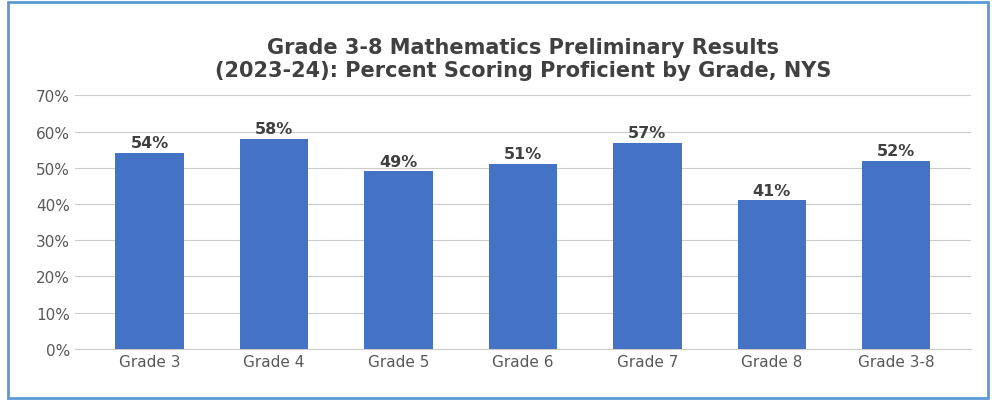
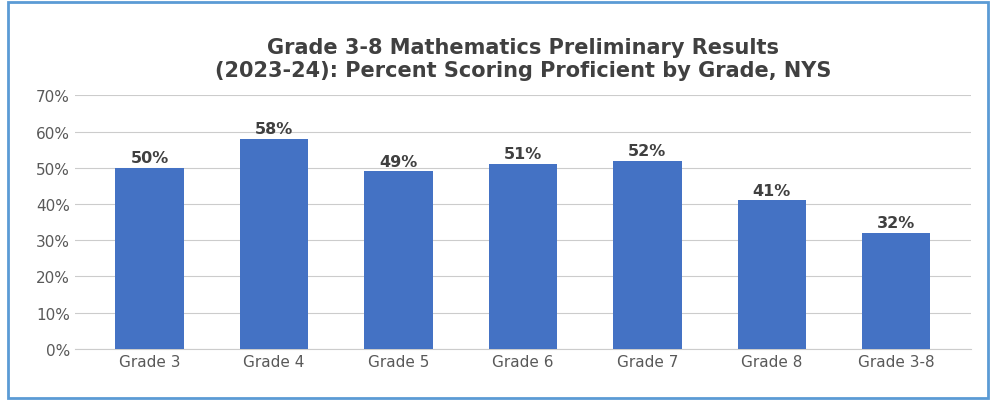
Grade 3: 54% -> 50%
Grade 7: 57% -> 52%
Grade 3-8: 52% -> 32%
